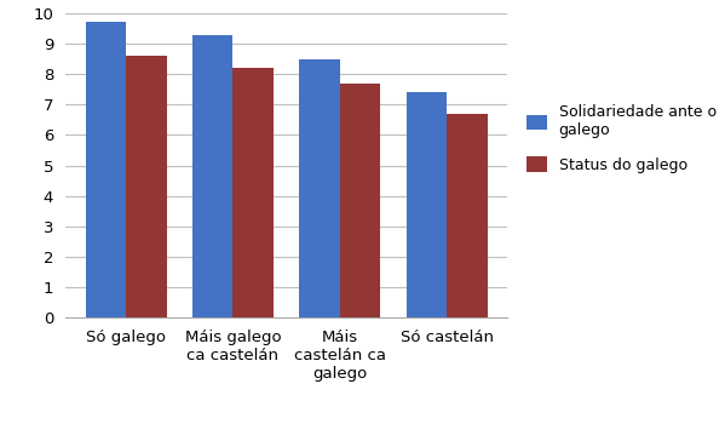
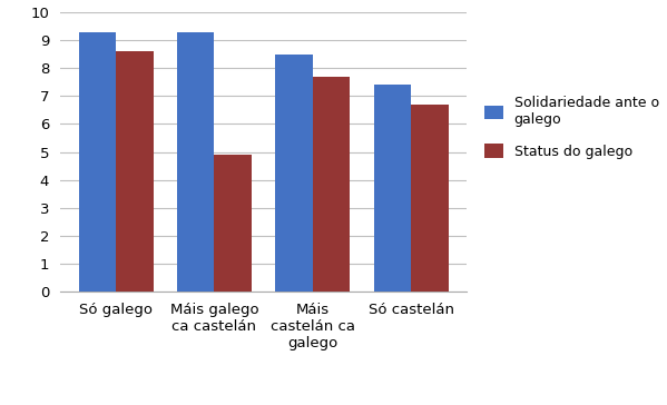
Solidariedade ante o galego/Só galego: 9.7 -> 9.3
Status do galego/Máis galego ca castelán: 8.2 -> 4.9
